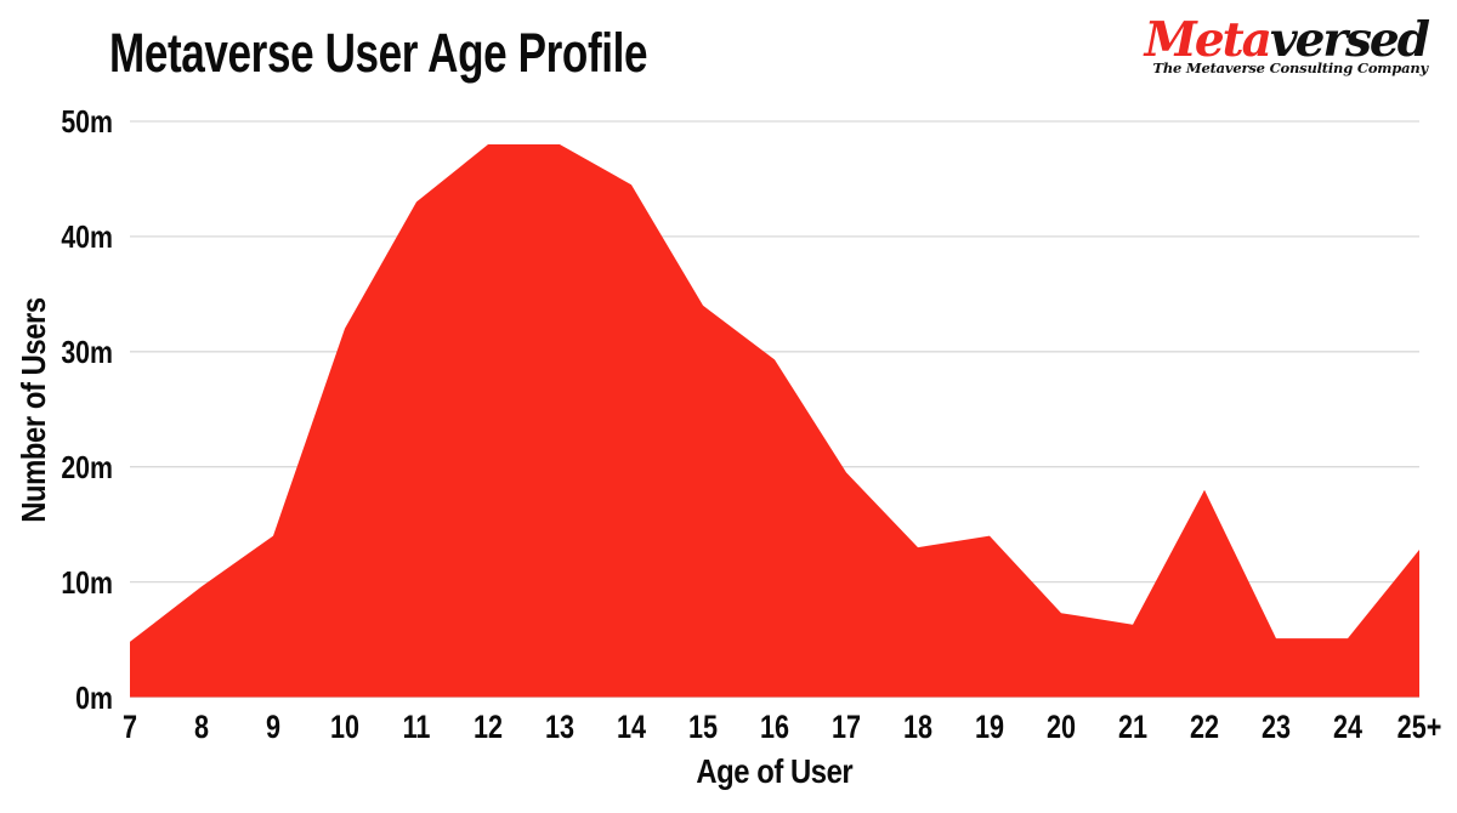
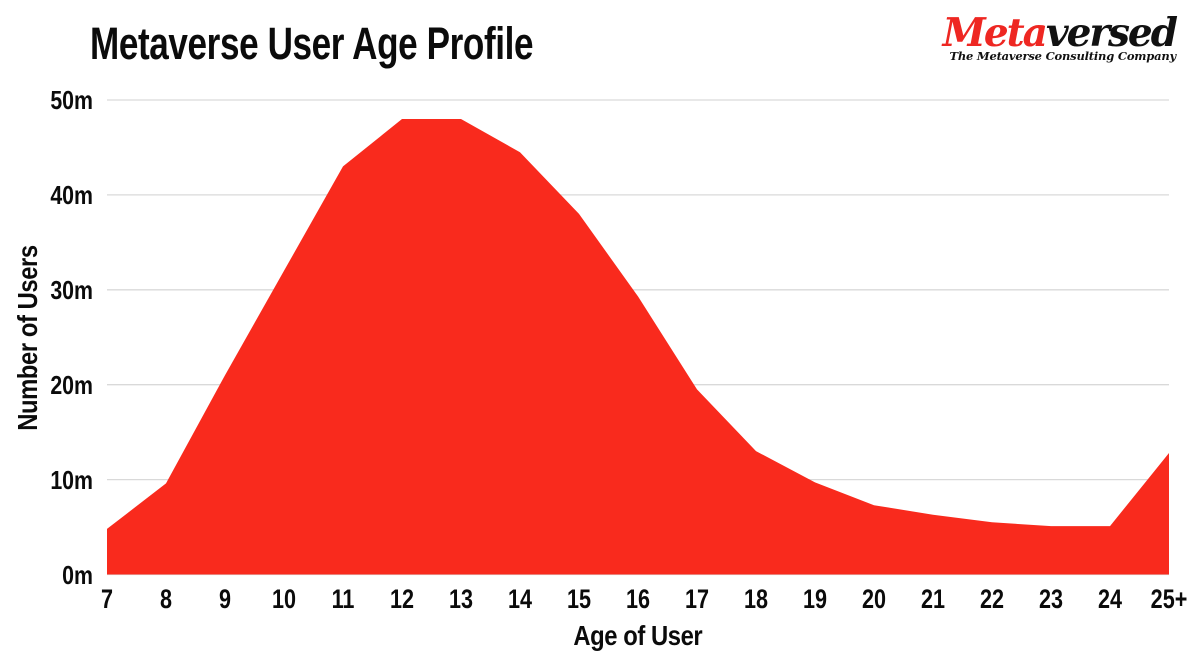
9: 14m -> 21m
15: 34m -> 38m
19: 14m -> 10m
22: 18m -> 6m
